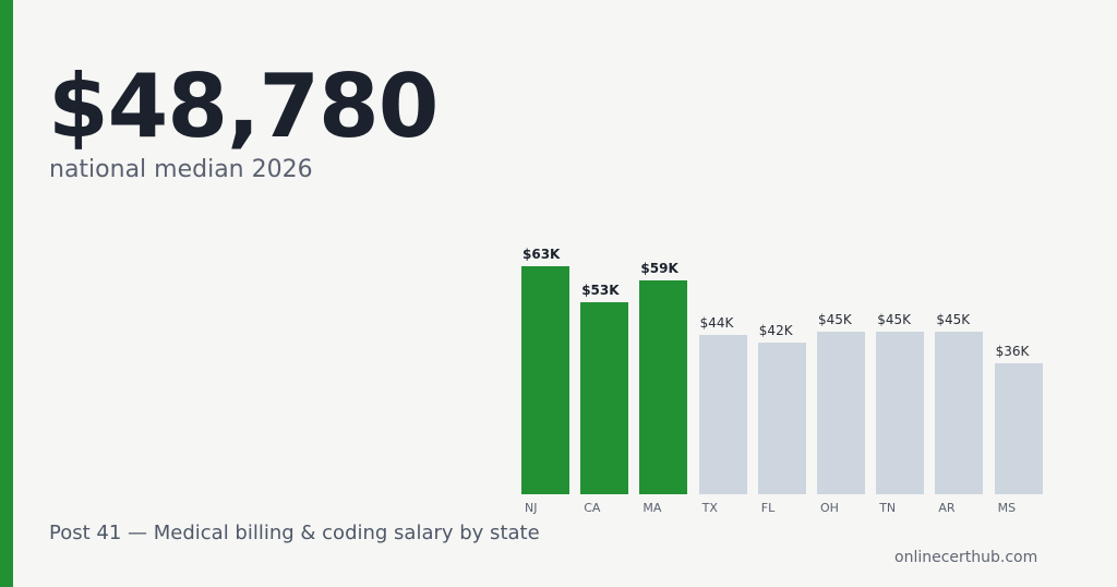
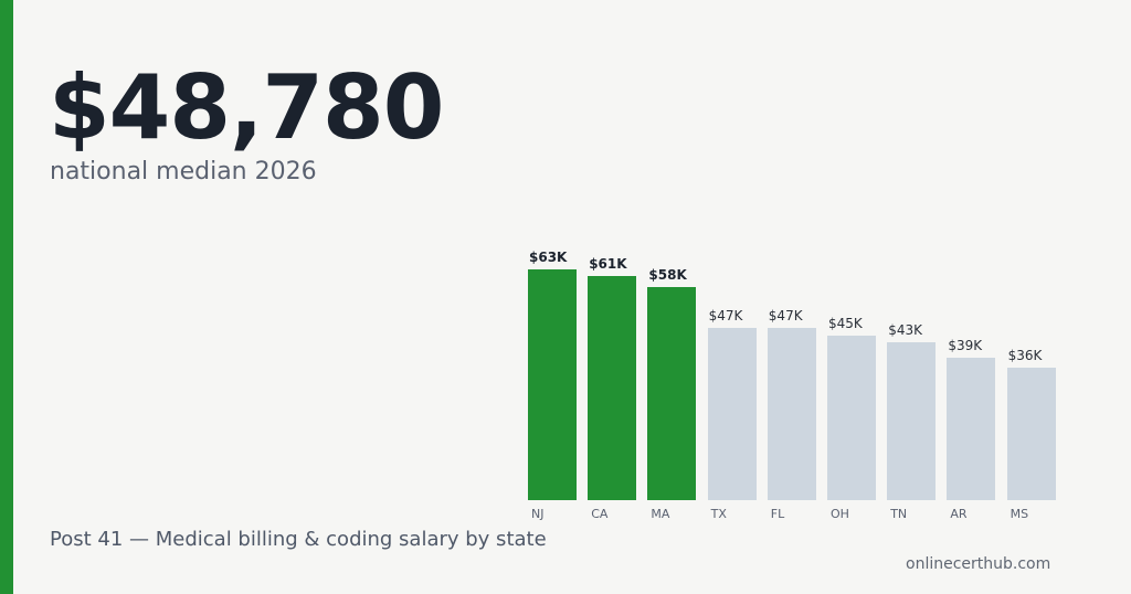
CA: $53K -> $61K
MA: $59K -> $58K
TX: $44K -> $47K
FL: $42K -> $47K
TN: $45K -> $43K
AR: $45K -> $39K
